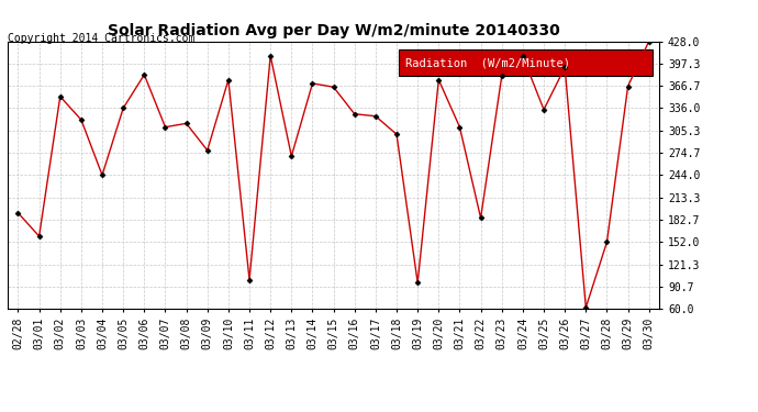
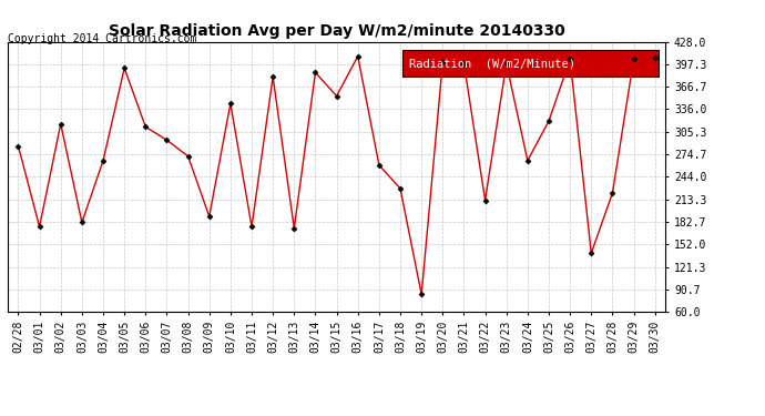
02/28: 192 -> 286
03/01: 160 -> 176
03/02: 352 -> 316
03/03: 320 -> 182
03/04: 244 -> 266
03/05: 336 -> 392
03/06: 382 -> 312
03/07: 310 -> 294
03/08: 315 -> 272
03/09: 278 -> 190
03/10: 375 -> 344
03/11: 100 -> 176
03/12: 408 -> 380
03/13: 270 -> 174
03/14: 370 -> 386
03/15: 365 -> 354
03/16: 328 -> 408
03/17: 325 -> 260
03/18: 300 -> 228
03/19: 96 -> 84
03/20: 375 -> 400
03/21: 310 -> 398
03/22: 185 -> 212
03/23: 380 -> 398
03/24: 407 -> 266
03/25: 334 -> 320
03/26: 392 -> 404
03/27: 62 -> 140
03/28: 152 -> 222
03/29: 366 -> 404
03/30: 428 -> 406
